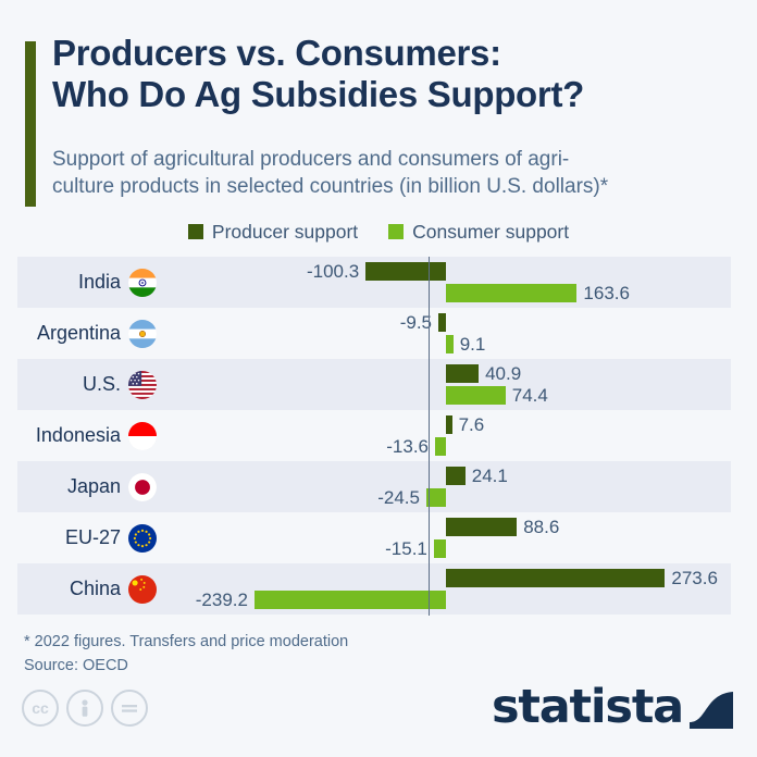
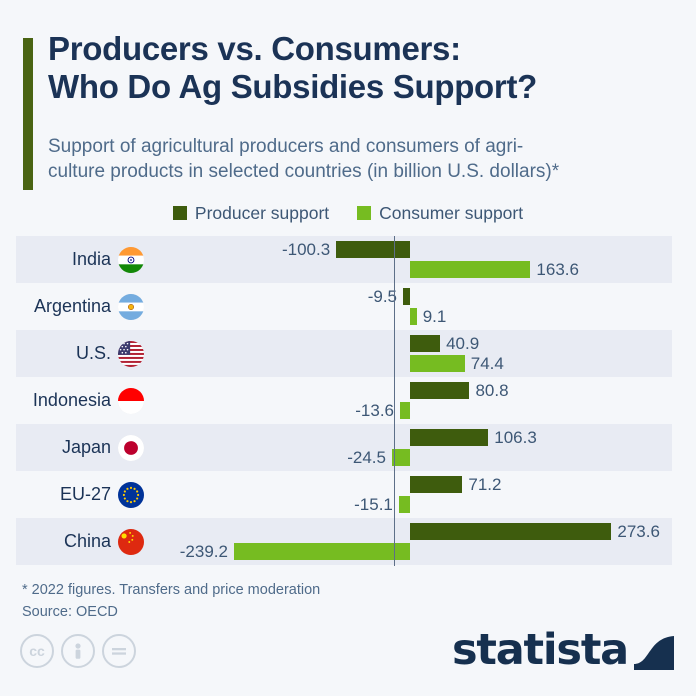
Producer support/Indonesia: 7.6 -> 80.8
Producer support/Japan: 24.1 -> 106.3
Producer support/EU-27: 88.6 -> 71.2
